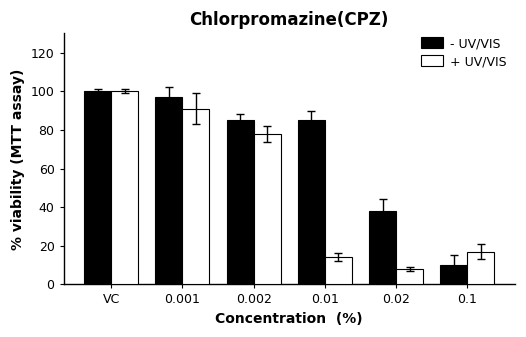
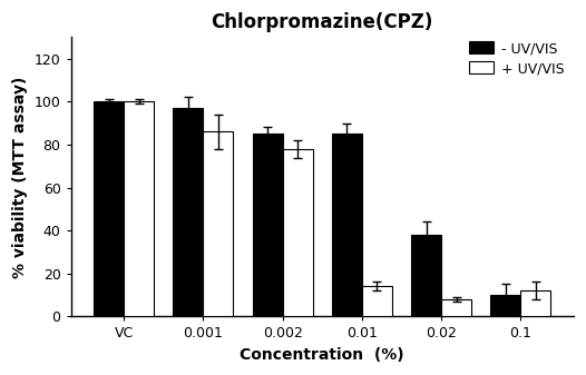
+ UV/VIS/0.001: 91 -> 86
+ UV/VIS/0.1: 17 -> 12
